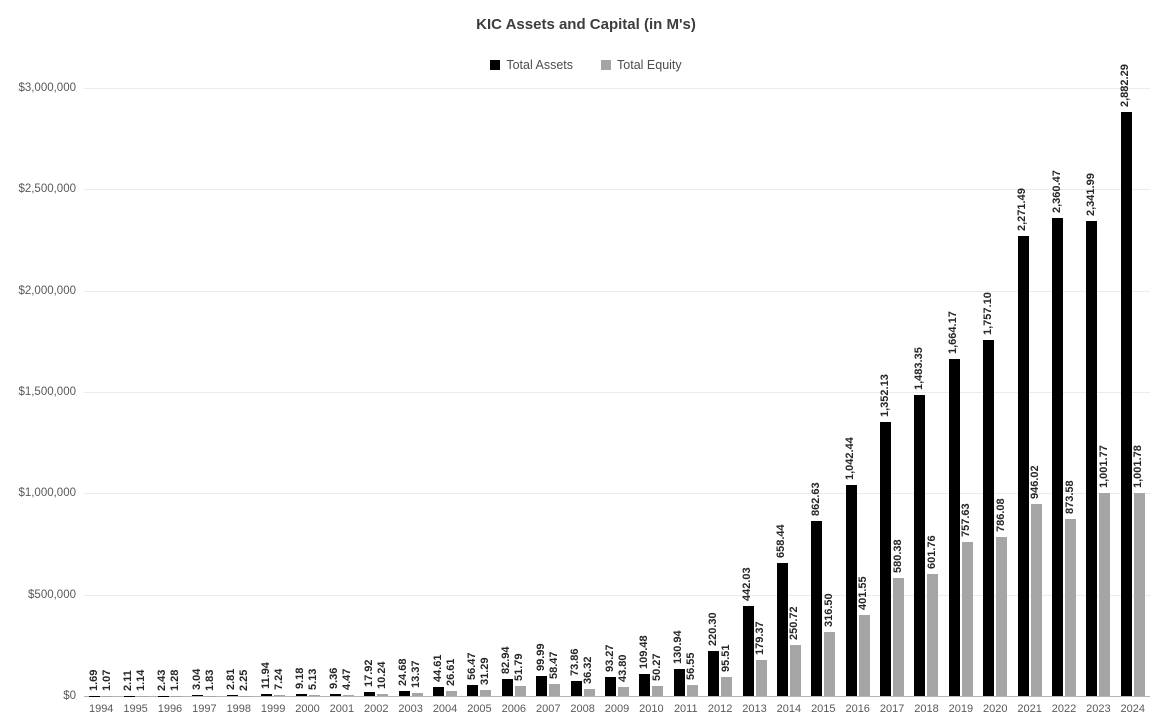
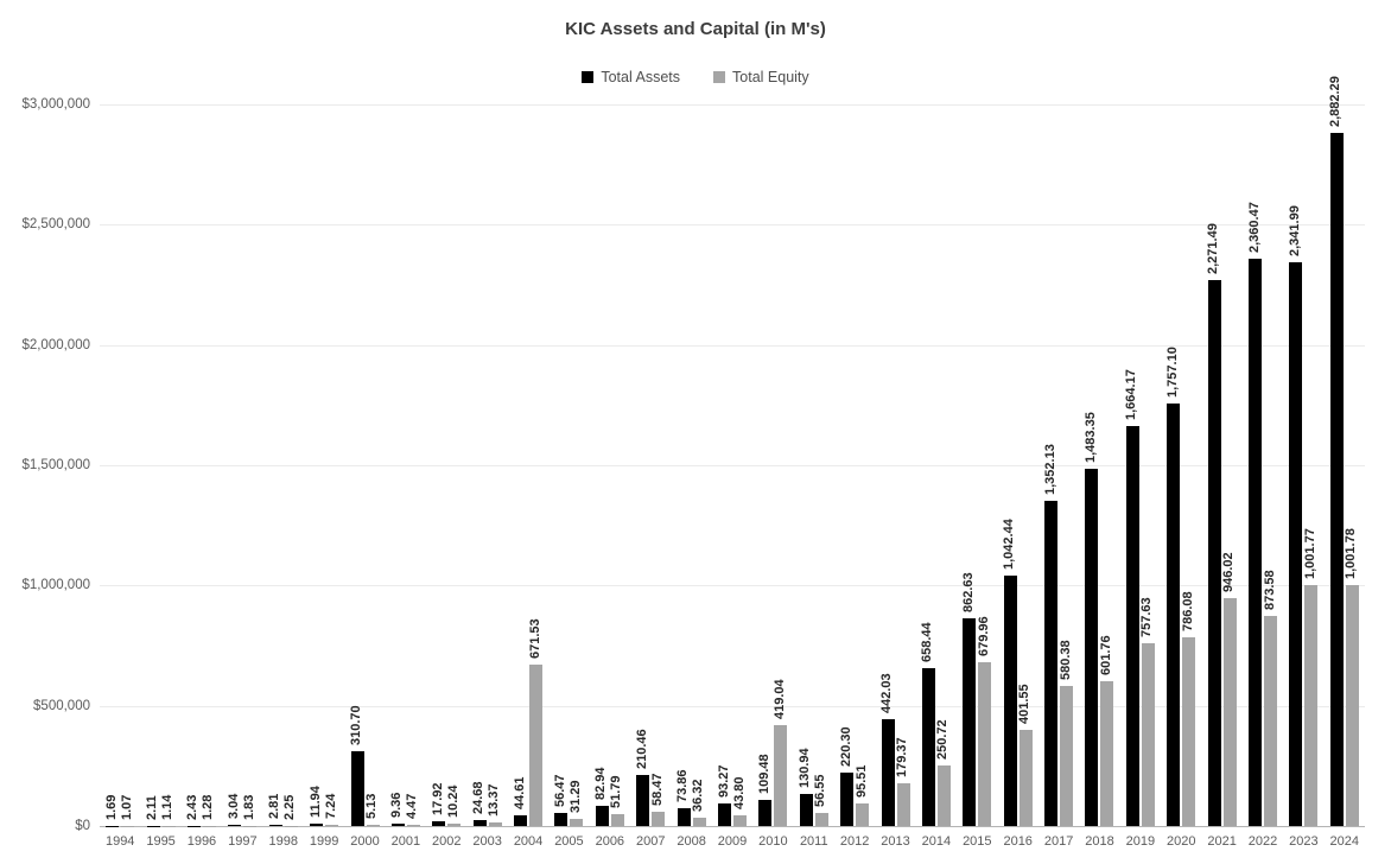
Total Assets/2000: 9.18 -> 310.70
Total Equity/2004: 26.61 -> 671.53
Total Assets/2007: 99.99 -> 210.46
Total Equity/2010: 50.27 -> 419.04
Total Equity/2015: 316.50 -> 679.96
